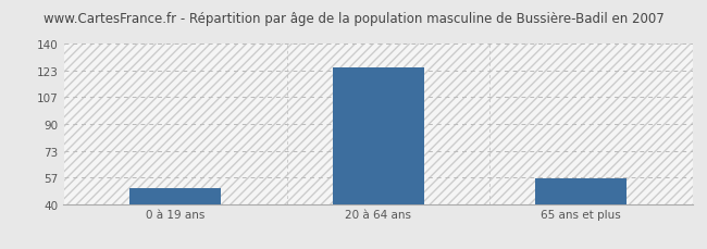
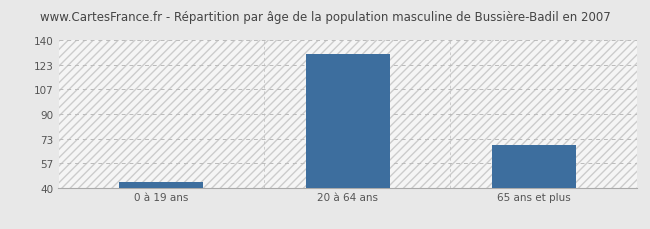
0 à 19 ans: 50 -> 44
20 à 64 ans: 125 -> 131
65 ans et plus: 56 -> 69
